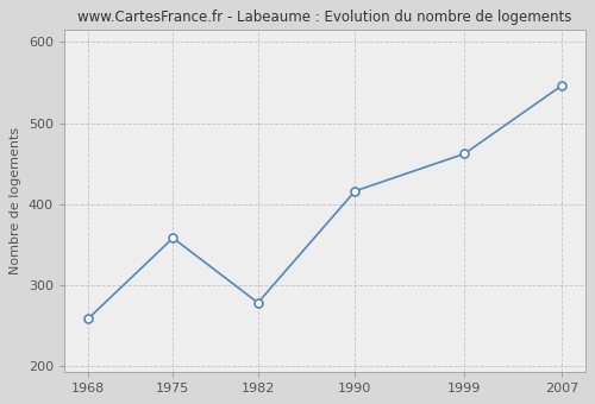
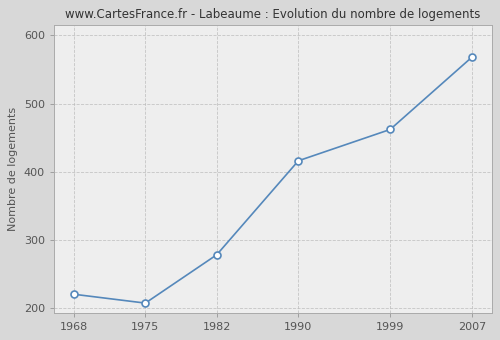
1968: 258 -> 220
1975: 358 -> 207
2007: 546 -> 568
